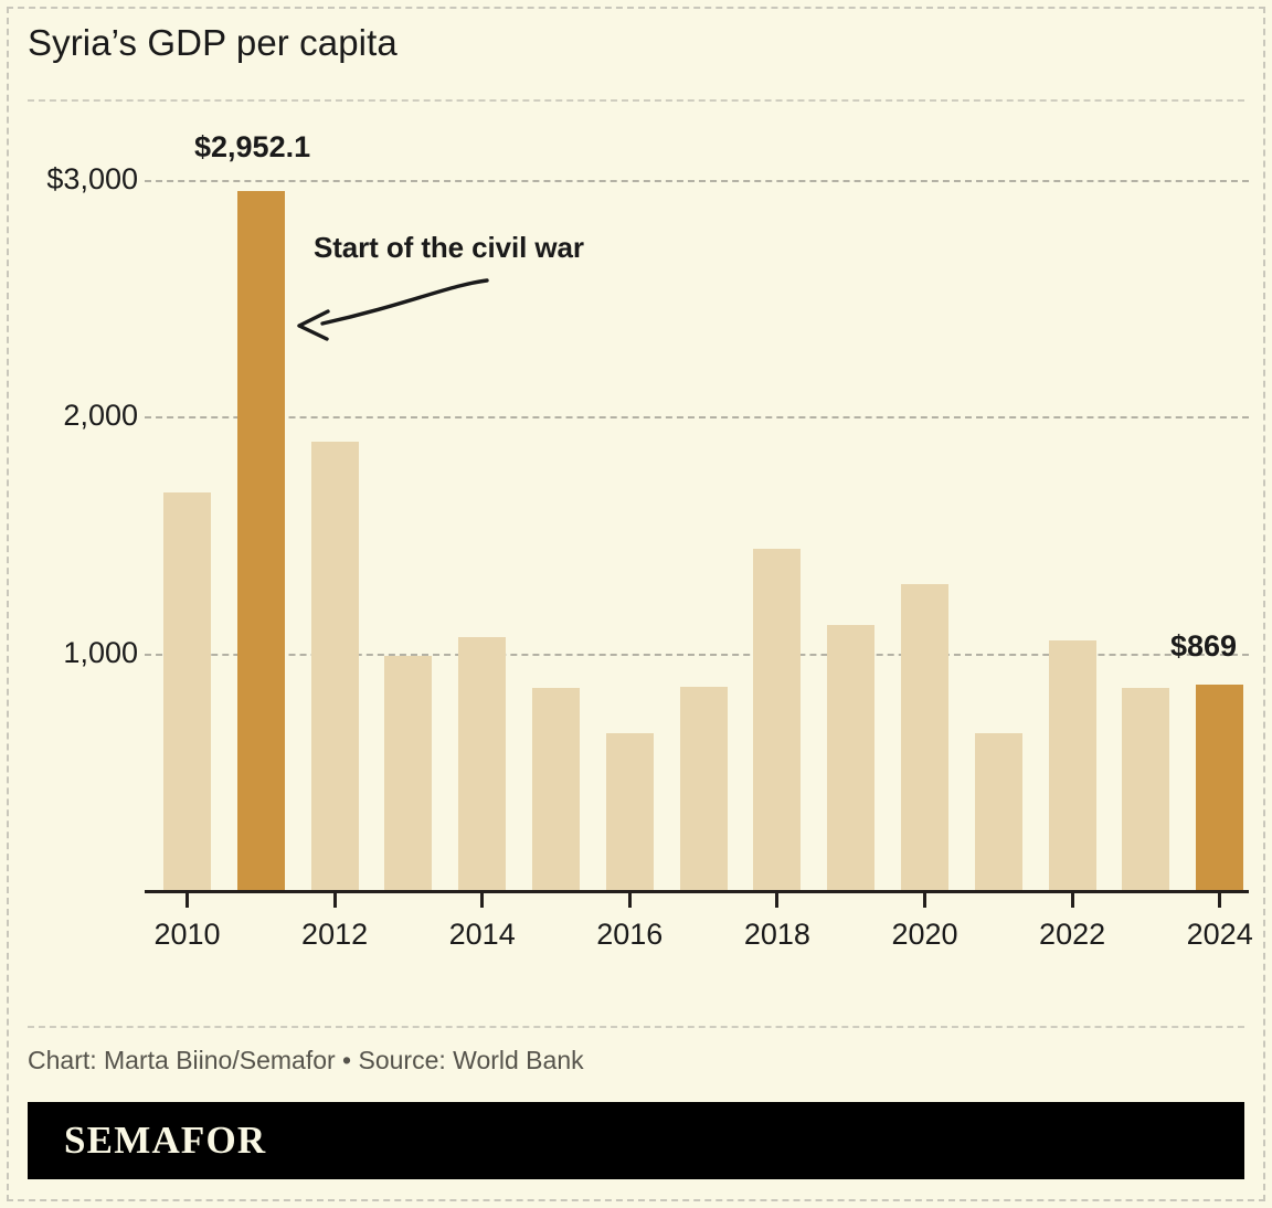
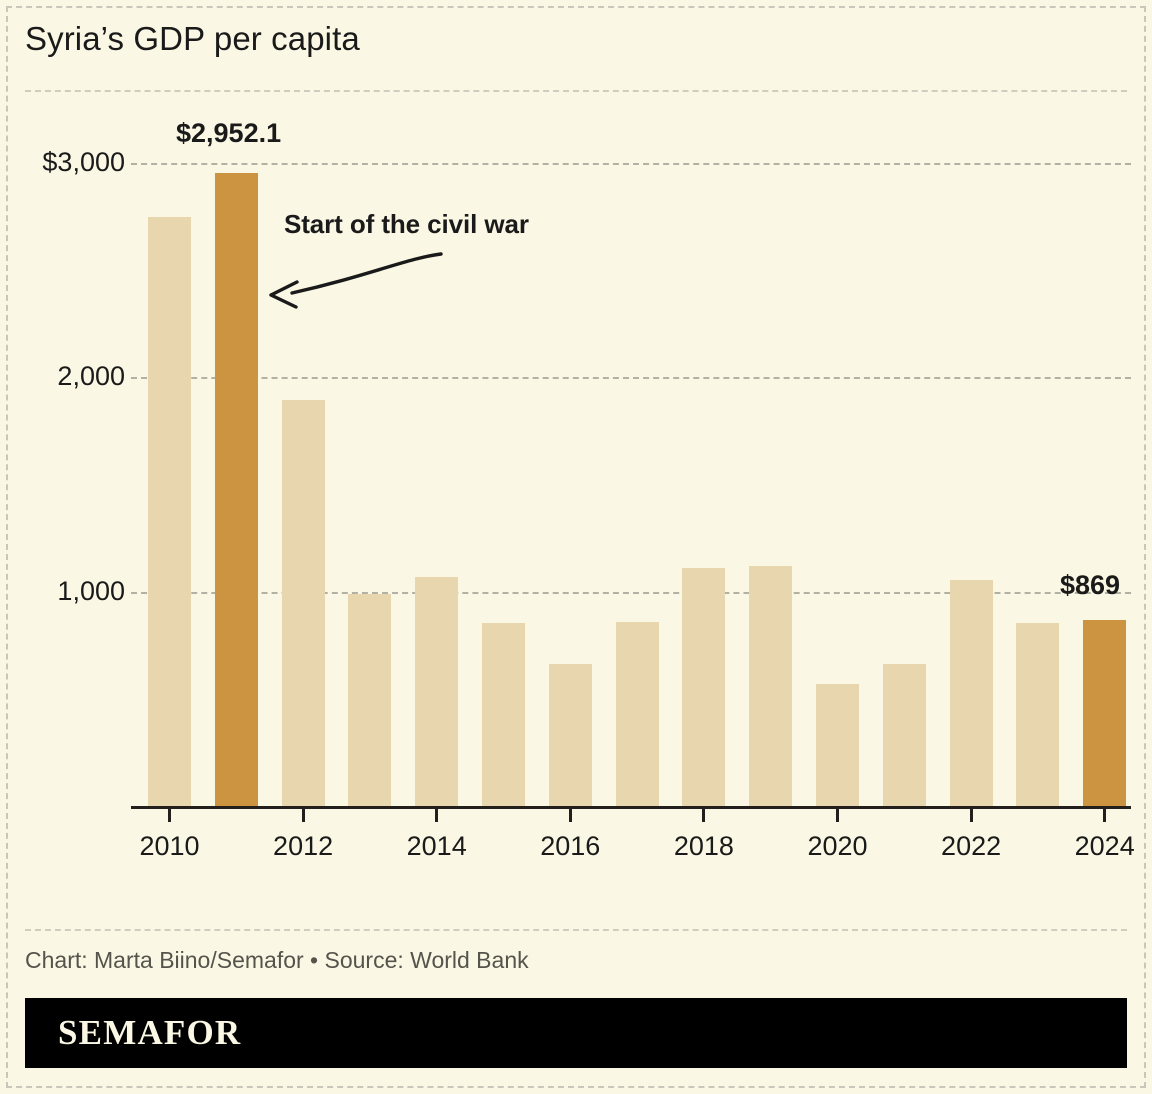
2010: $1680 -> $2750
2018: $1440 -> $1110
2020: $1290 -> $570
